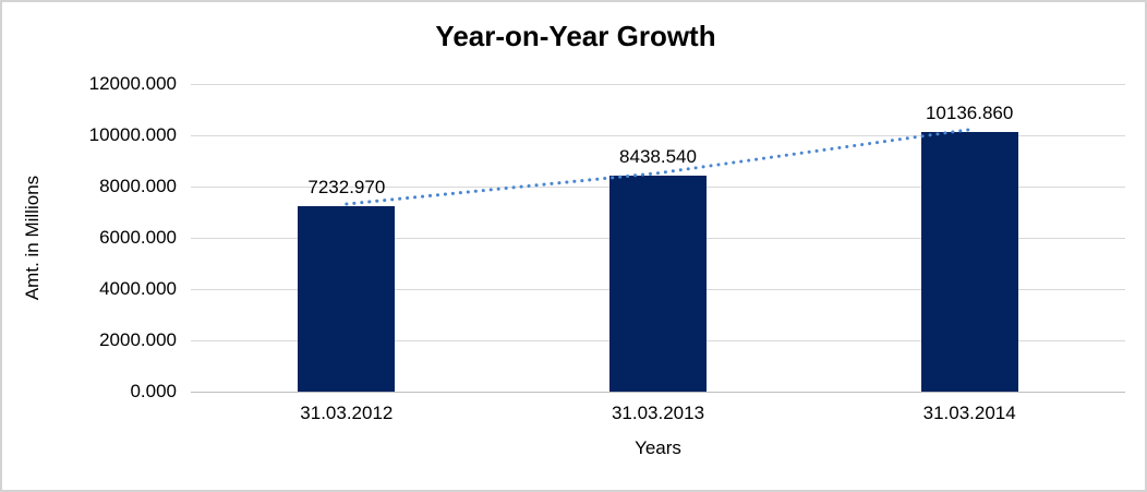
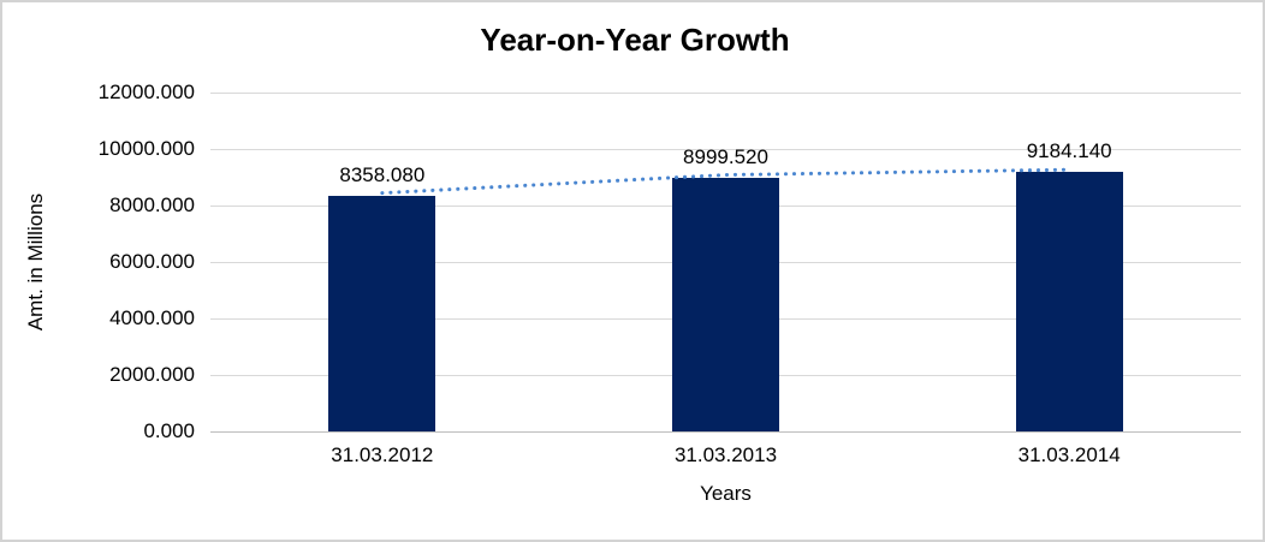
31.03.2012: 7232.970 -> 8358.080
31.03.2013: 8438.540 -> 8999.520
31.03.2014: 10136.860 -> 9184.140
